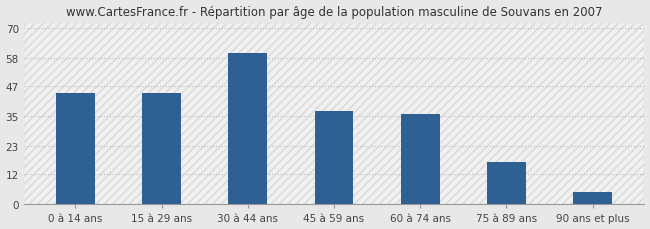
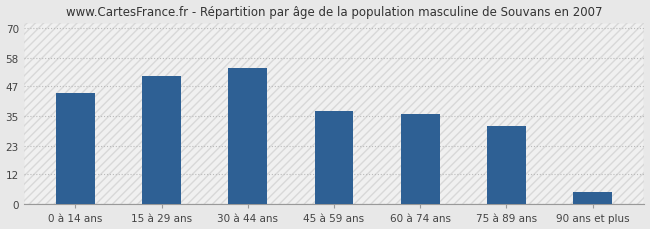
15 à 29 ans: 44 -> 51
30 à 44 ans: 60 -> 54
75 à 89 ans: 17 -> 31
